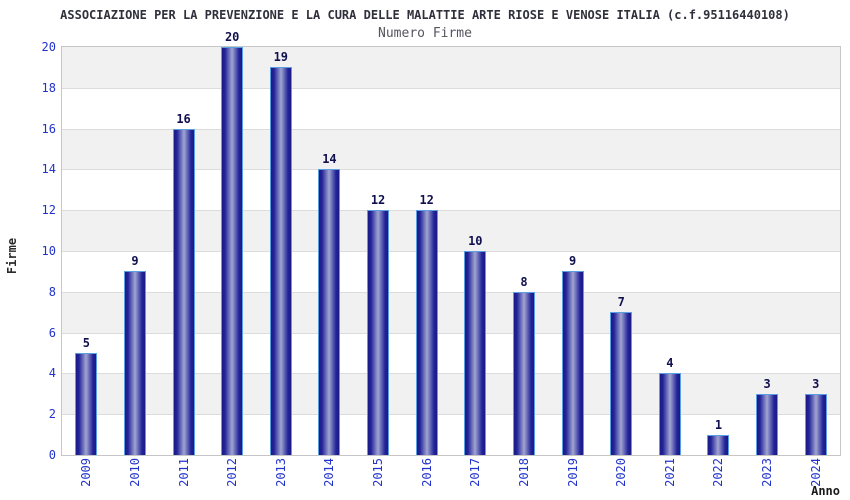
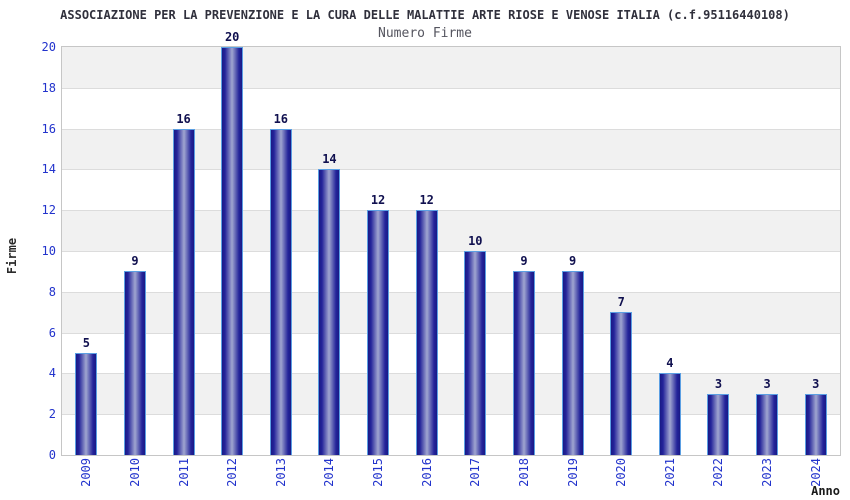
2013: 19 -> 16
2018: 8 -> 9
2022: 1 -> 3
